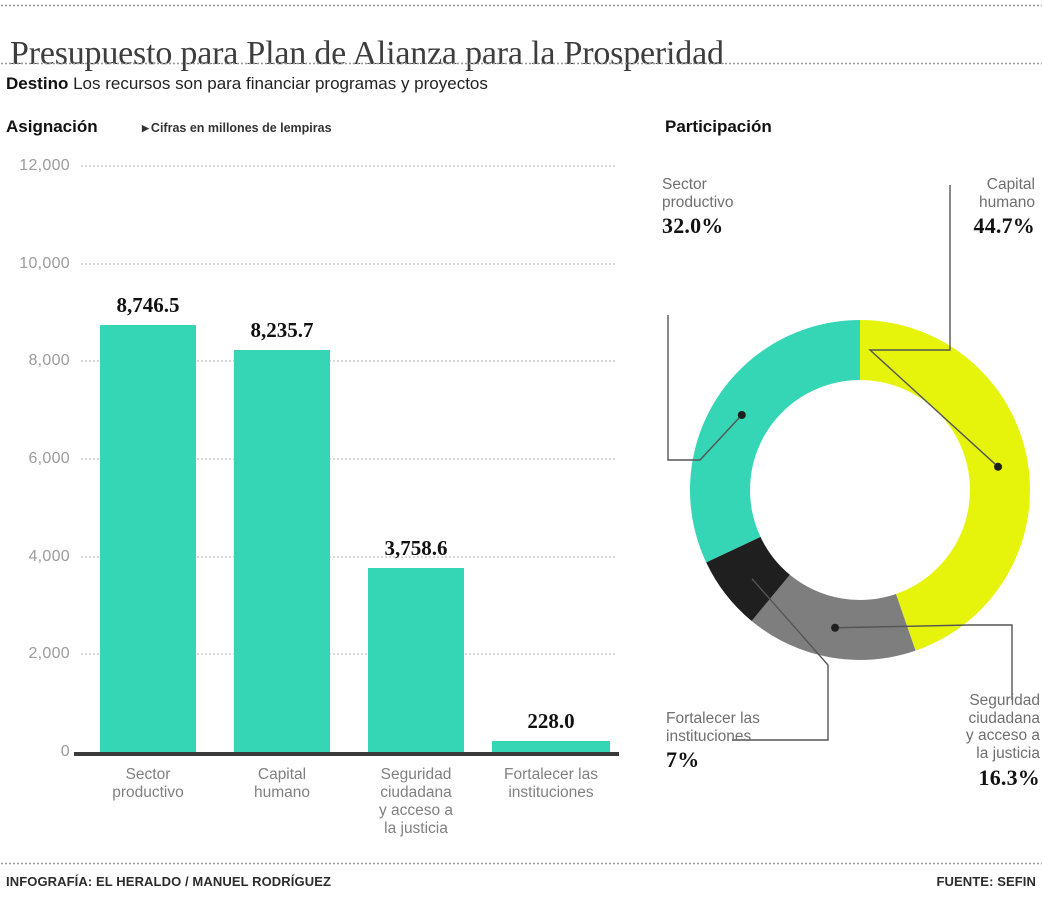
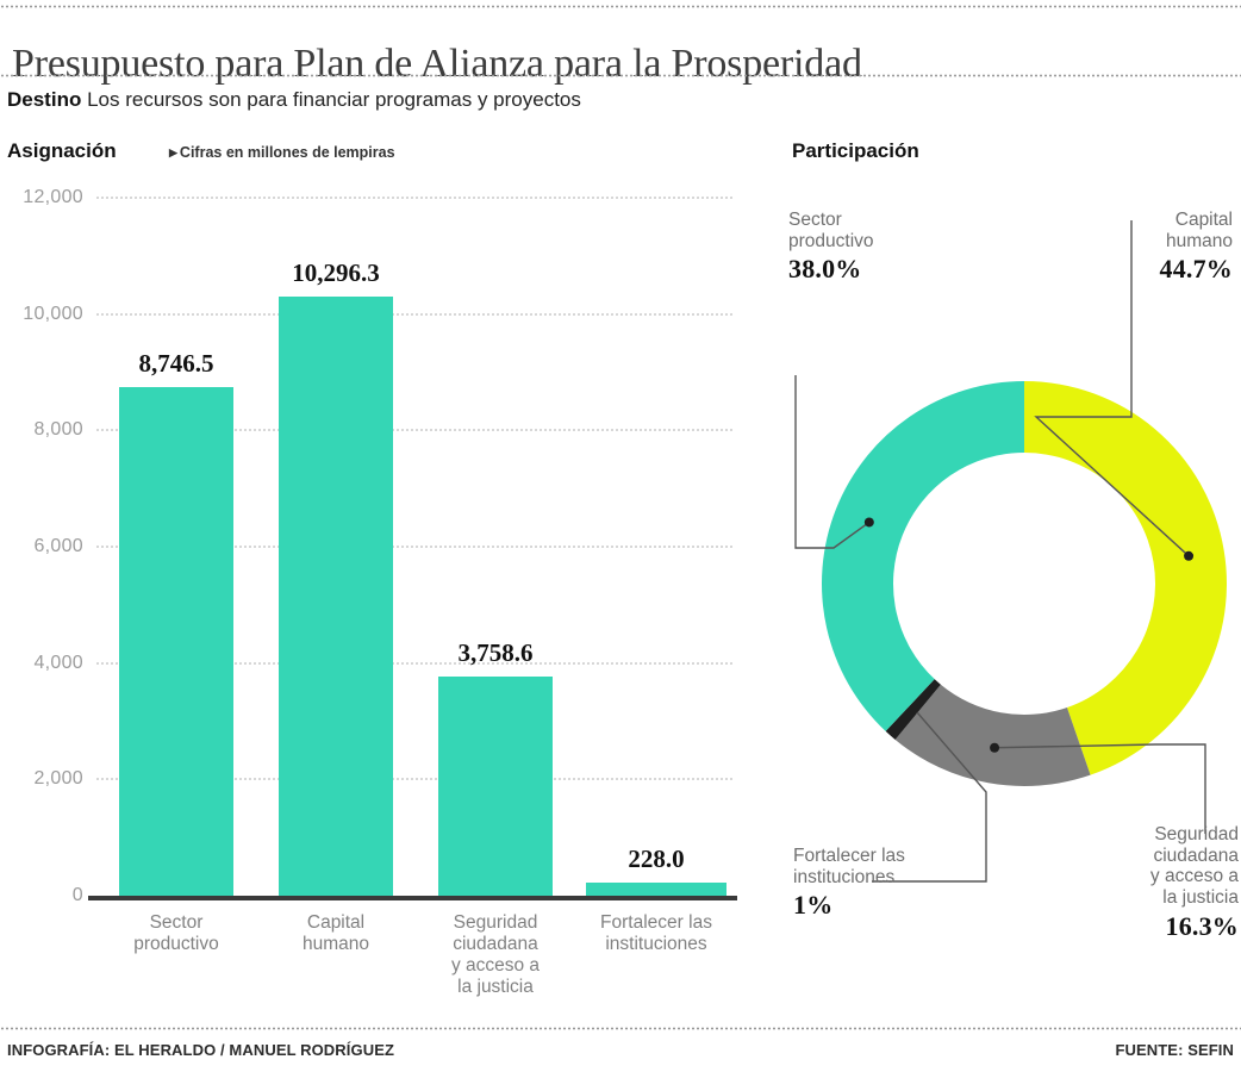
Asignación/Capital humano: 8,235.7 -> 10,296.3
Participación/Fortalecer las instituciones: 7% -> 1%
Participación/Sector productivo: 32.0% -> 38.0%
